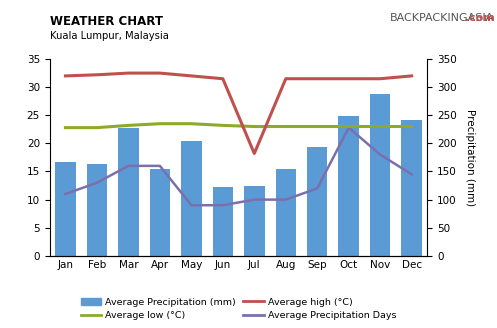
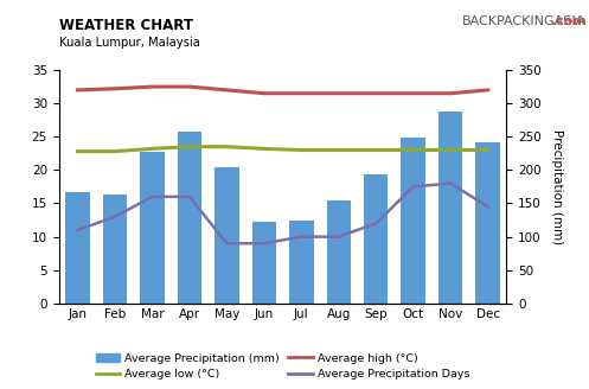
Average Precipitation (mm)/Apr: 154 -> 257
Average high (°C)/Jul: 18.2 -> 31.5
Average Precipitation Days/Oct: 228 -> 175
